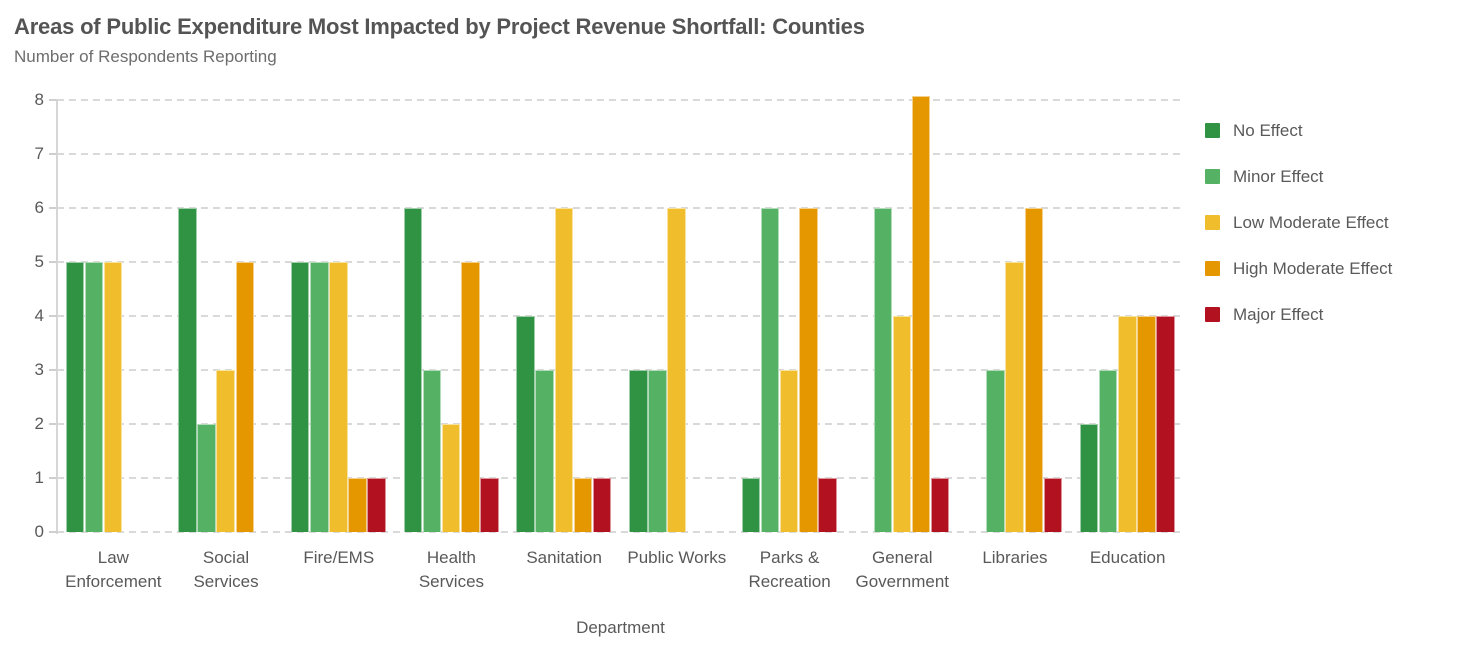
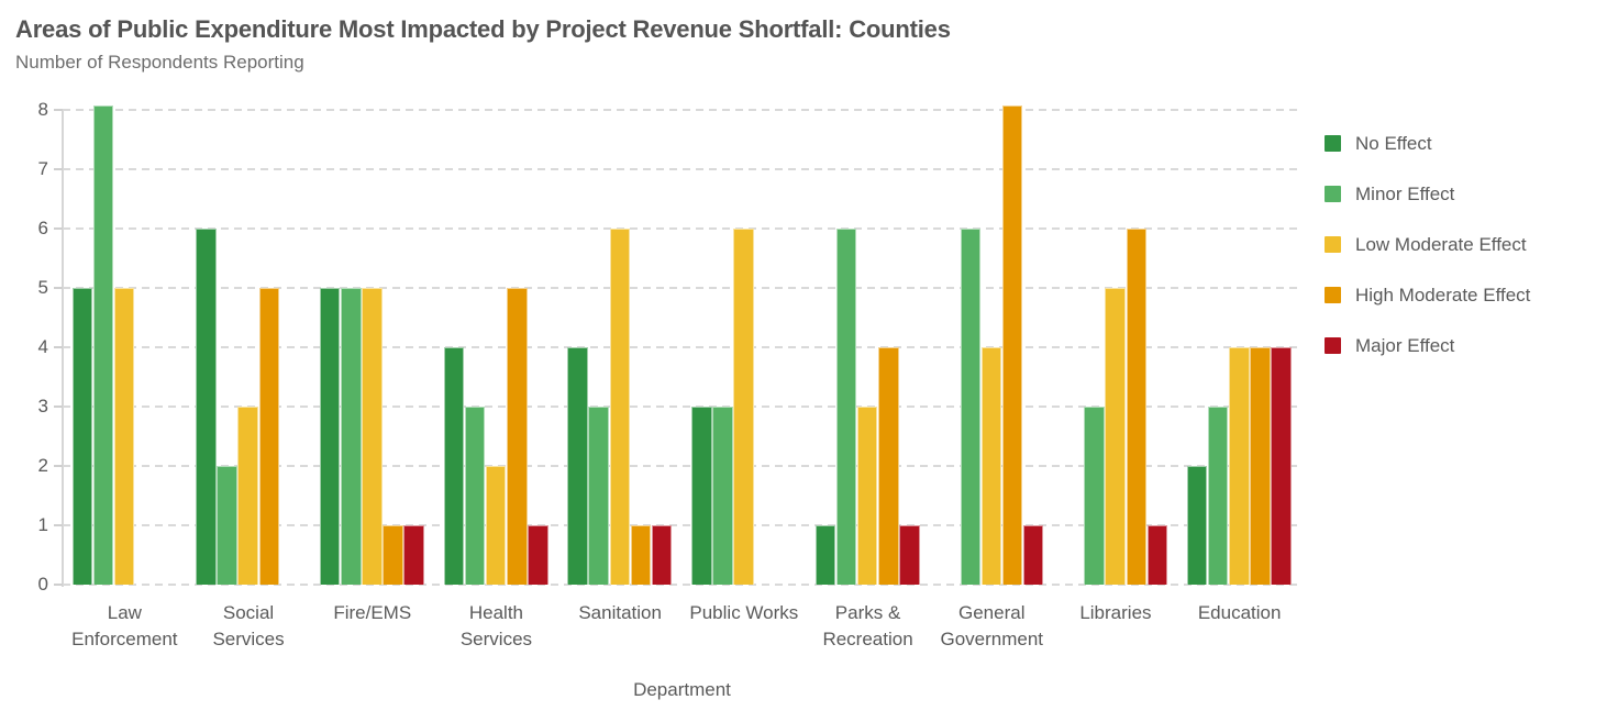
Minor Effect/Law Enforcement: 5 -> 8
No Effect/Health Services: 6 -> 4
High Moderate Effect/Parks & Recreation: 6 -> 4
